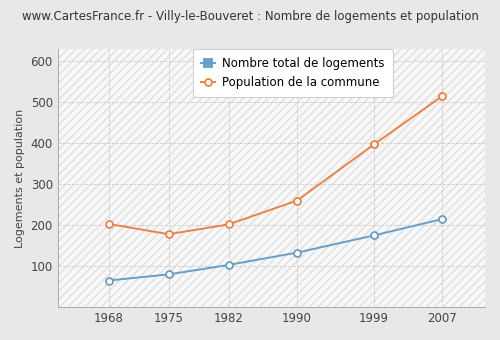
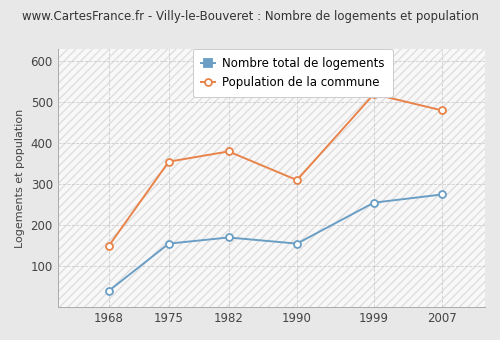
Nombre total de logements/1968: 65 -> 40
Population de la commune/1968: 203 -> 150
Nombre total de logements/1975: 80 -> 155
Population de la commune/1975: 178 -> 355
Nombre total de logements/1982: 103 -> 170
Population de la commune/1982: 202 -> 380
Nombre total de logements/1990: 133 -> 155
Population de la commune/1990: 260 -> 310
Nombre total de logements/1999: 175 -> 255
Population de la commune/1999: 397 -> 520
Nombre total de logements/2007: 215 -> 275
Population de la commune/2007: 515 -> 480
